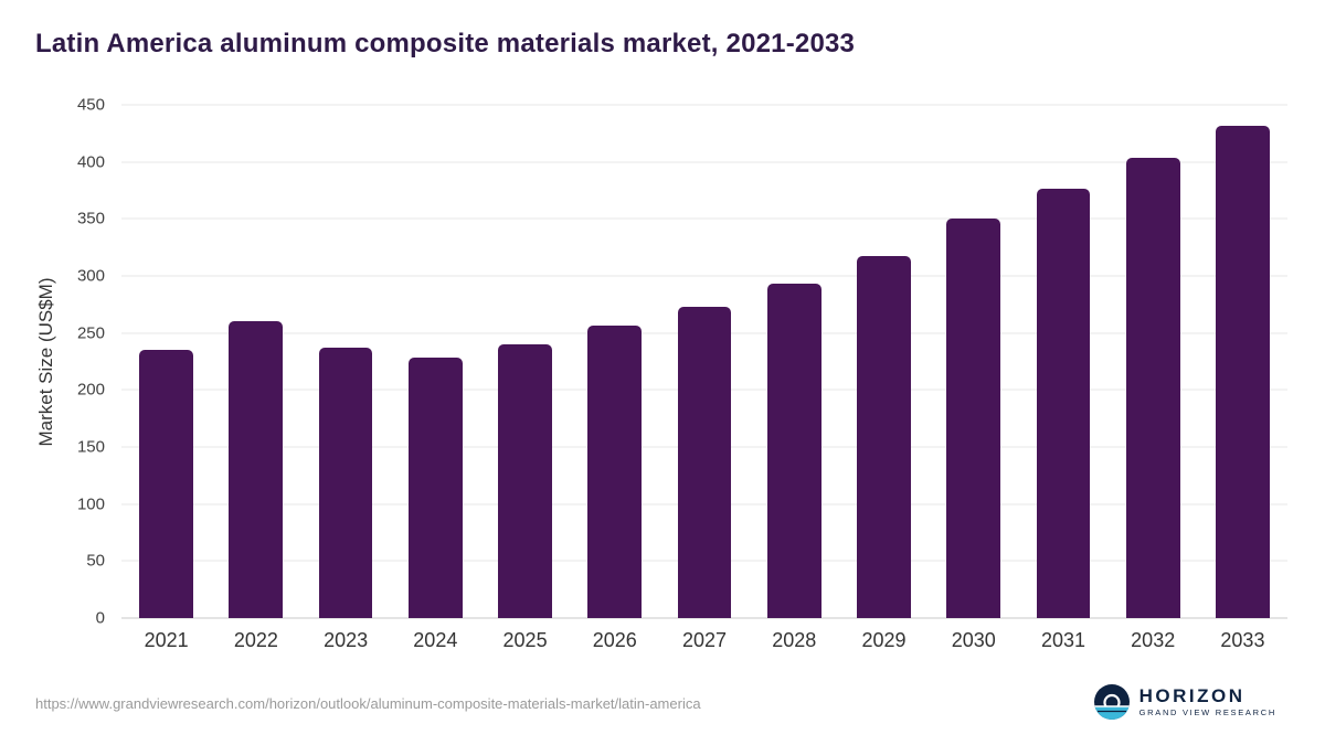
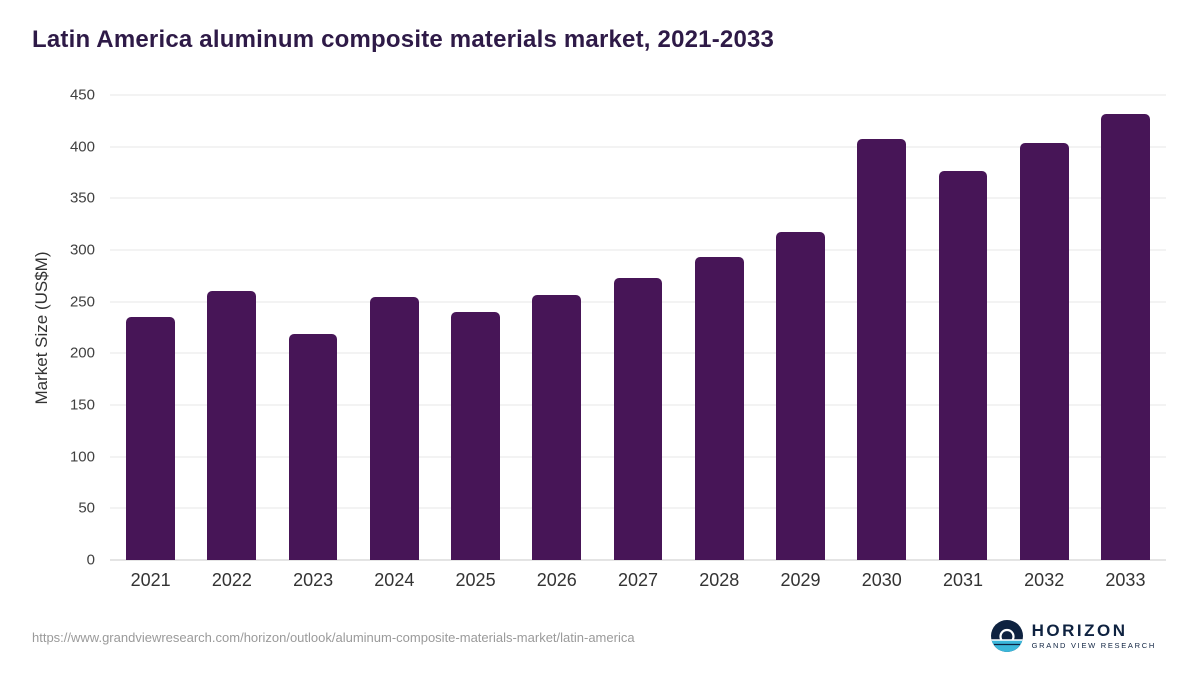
2023: 237 -> 219
2024: 228 -> 255
2030: 350 -> 407
